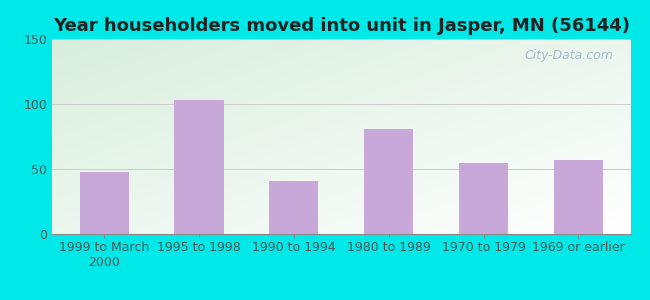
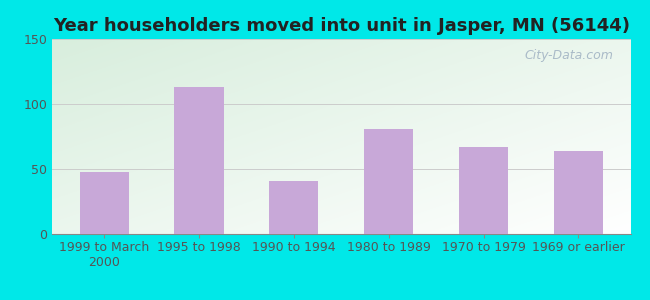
1995 to 1998: 103 -> 113
1970 to 1979: 55 -> 67
1969 or earlier: 57 -> 64
